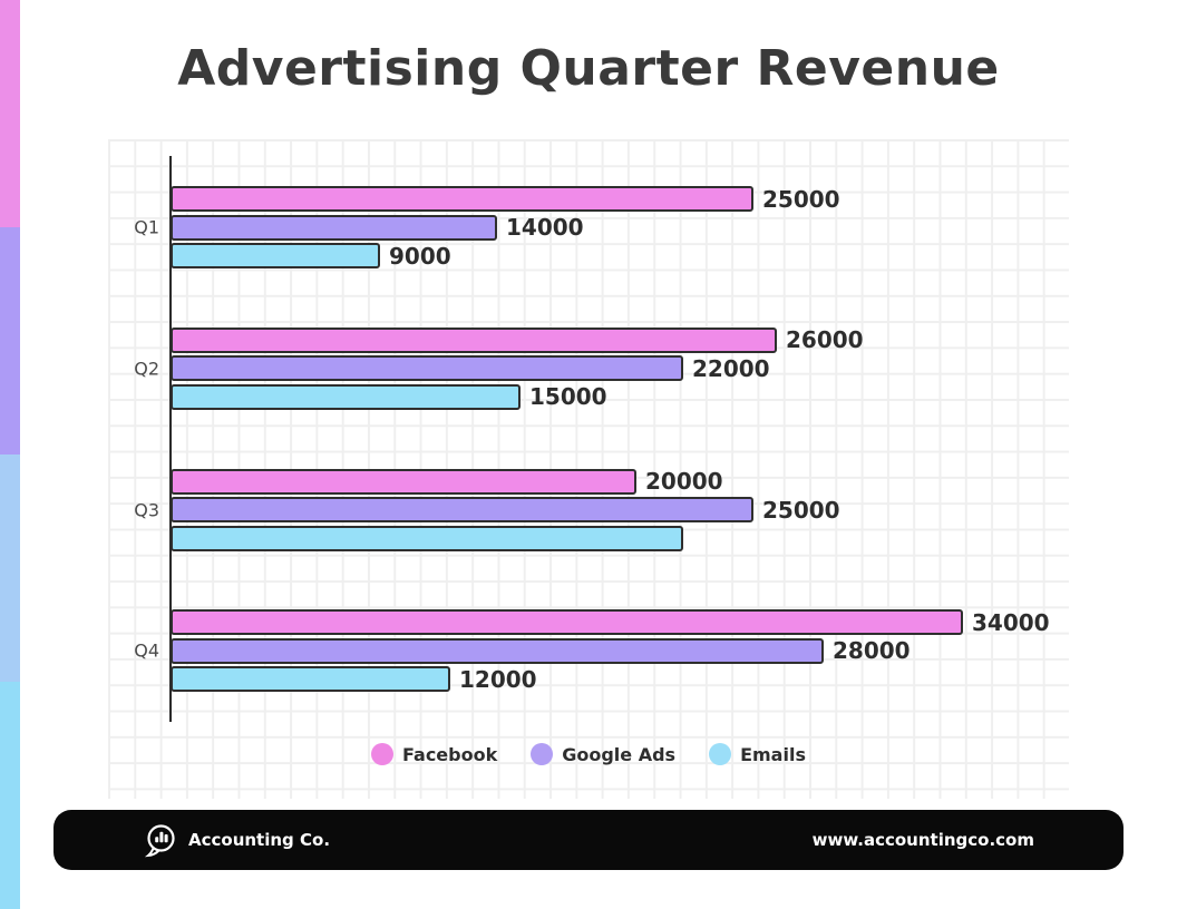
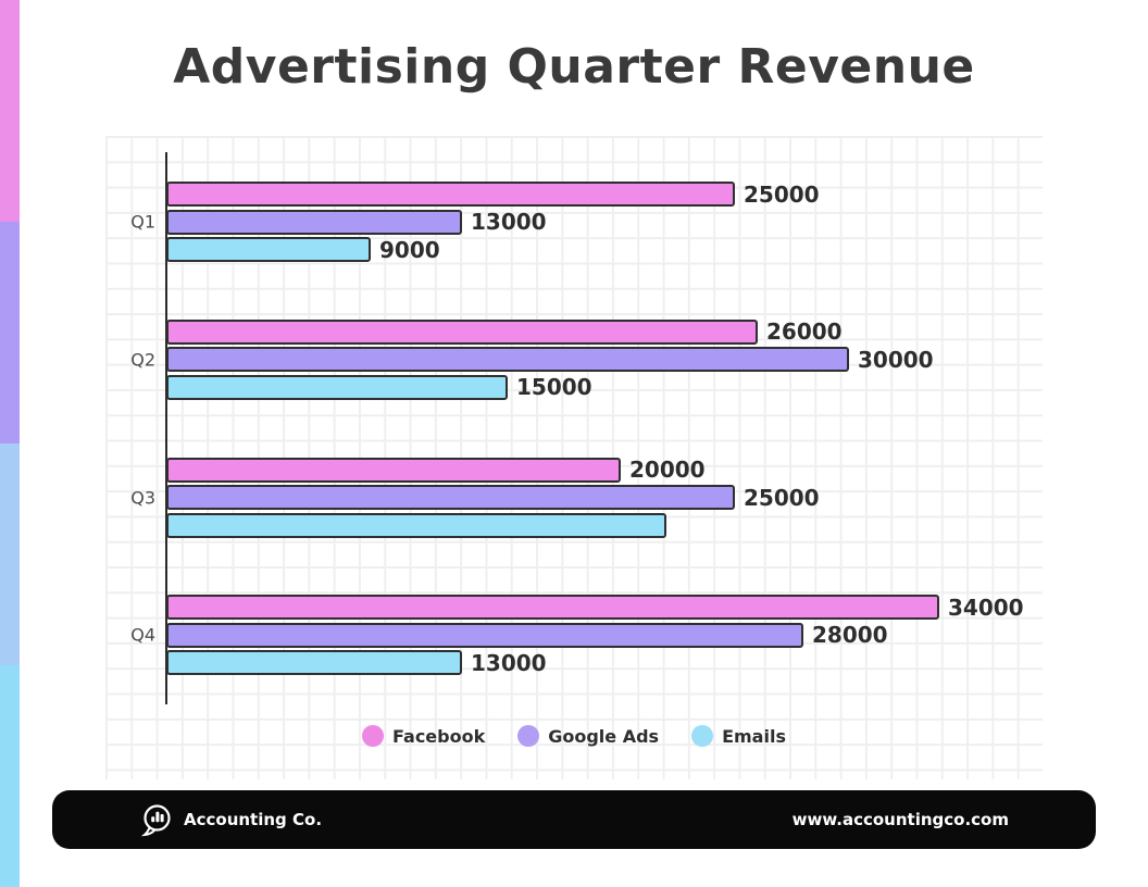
Google Ads/Q1: 14000 -> 13000
Google Ads/Q2: 22000 -> 30000
Emails/Q4: 12000 -> 13000
